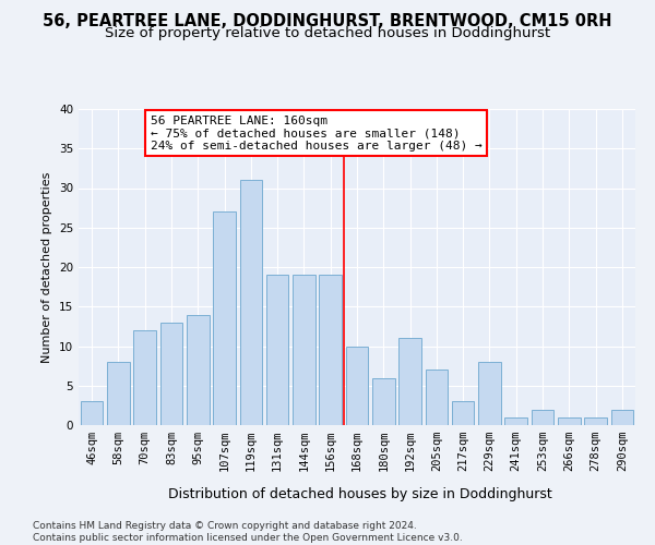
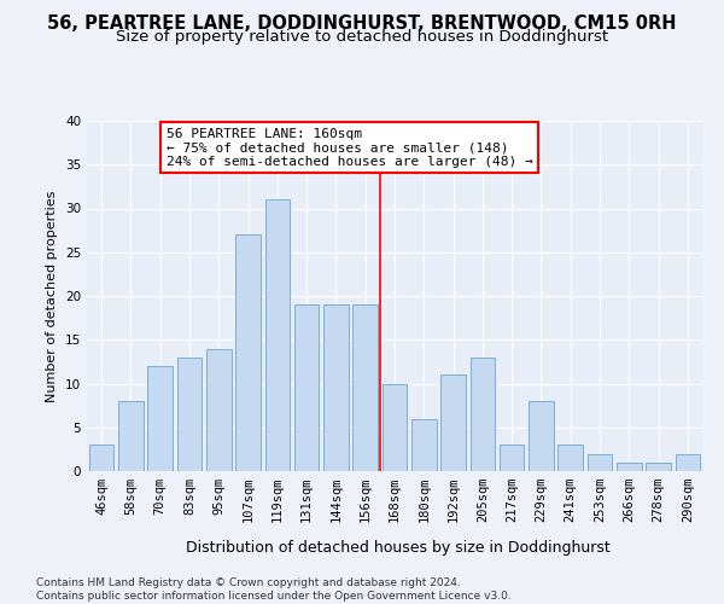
205sqm: 7 -> 13
241sqm: 1 -> 3
